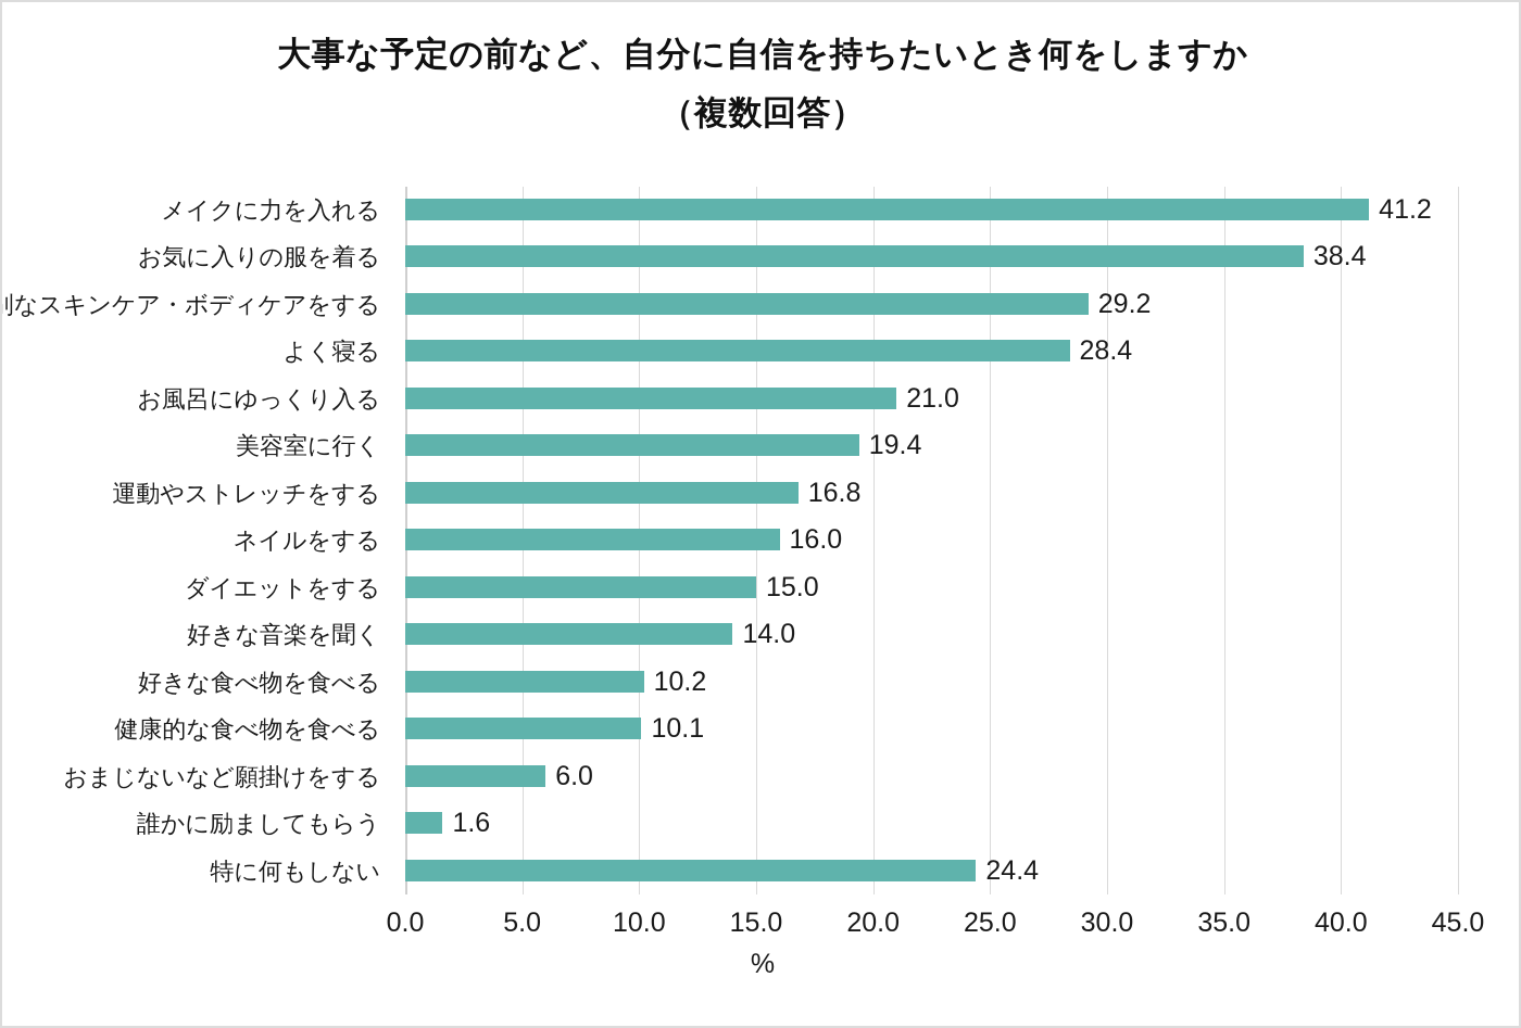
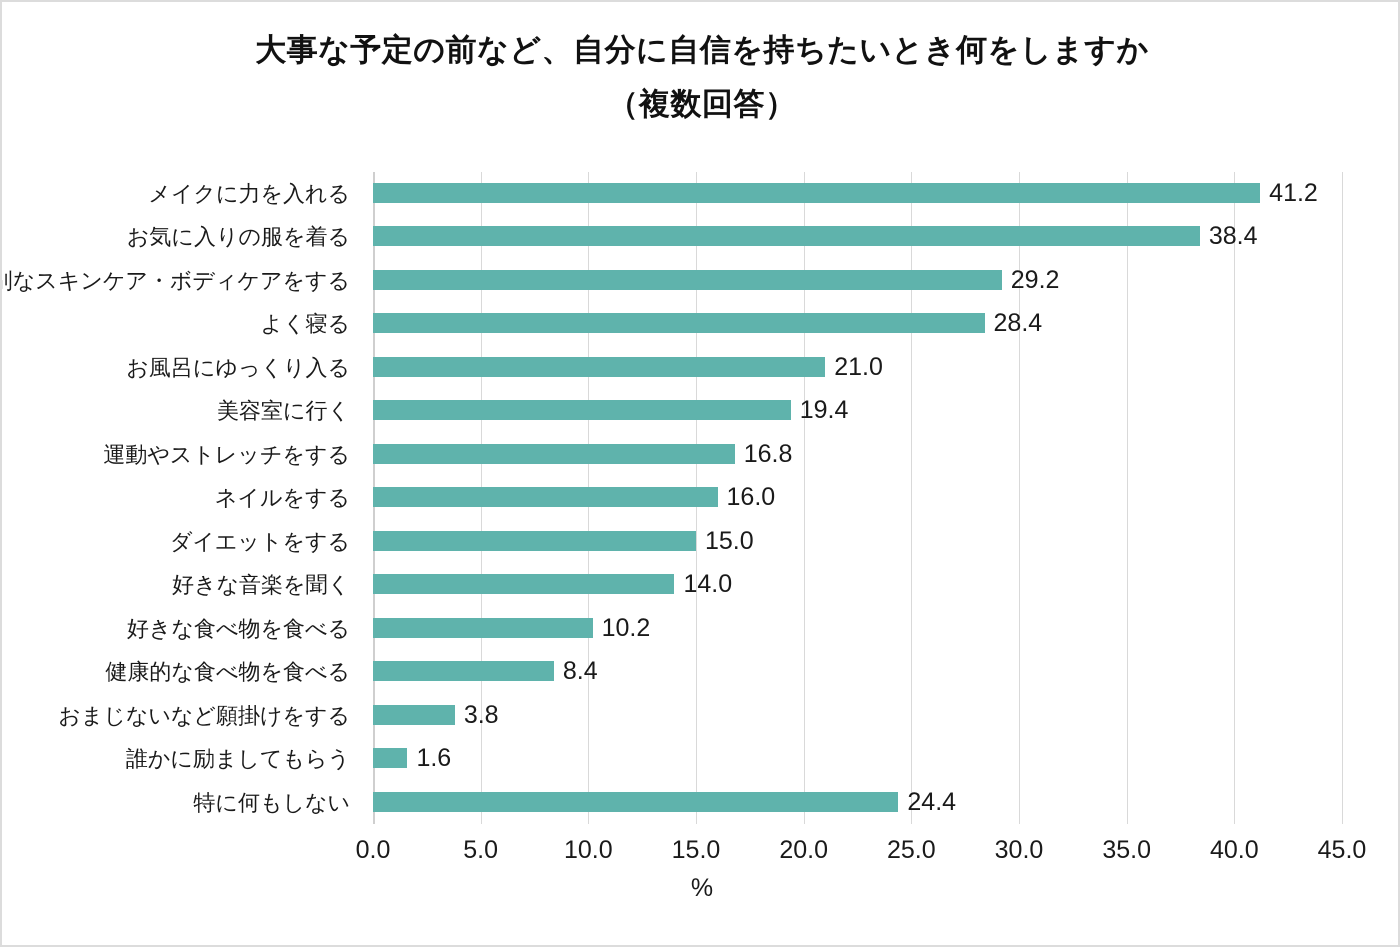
健康的な食べ物を食べる: 10.1 -> 8.4
おまじないなど願掛けをする: 6.0 -> 3.8
